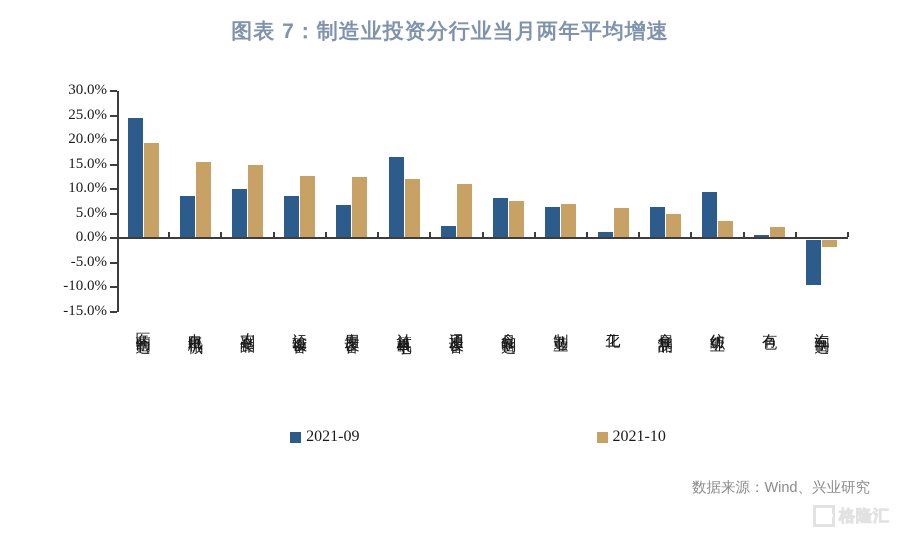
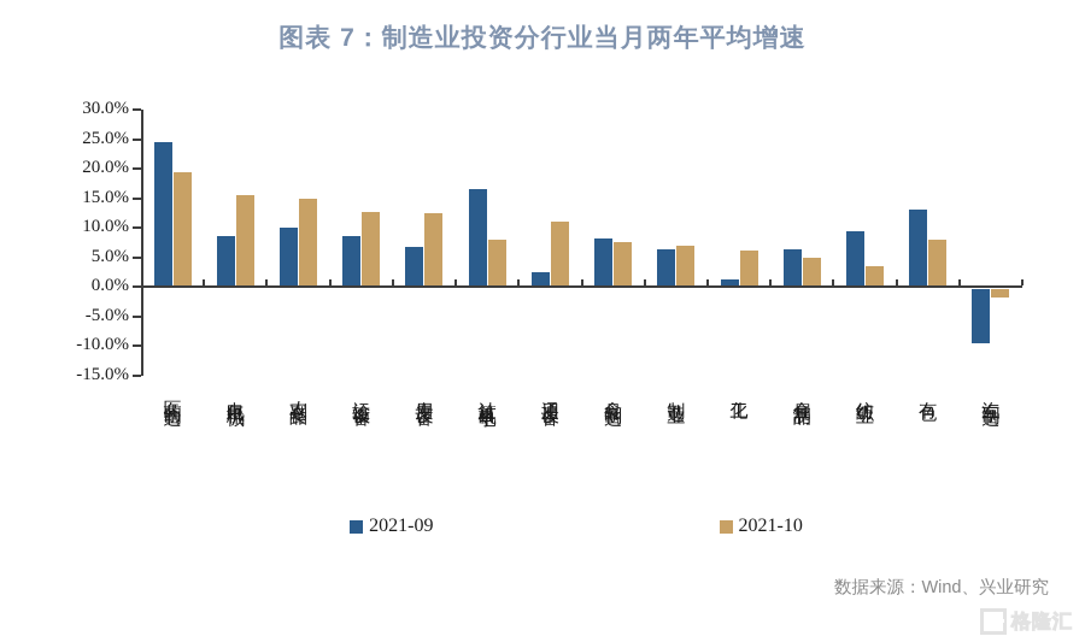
2021-10/计算机电子: 12% -> 8%
2021-09/有色: 1% -> 13%
2021-10/有色: 2% -> 8%
